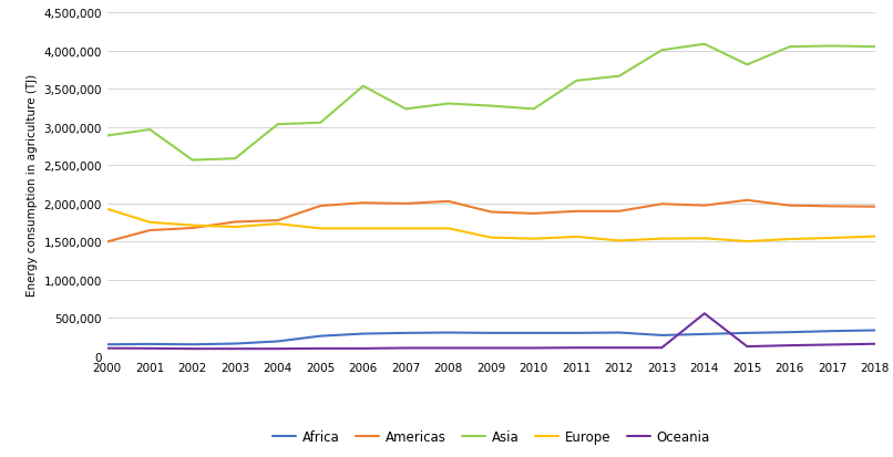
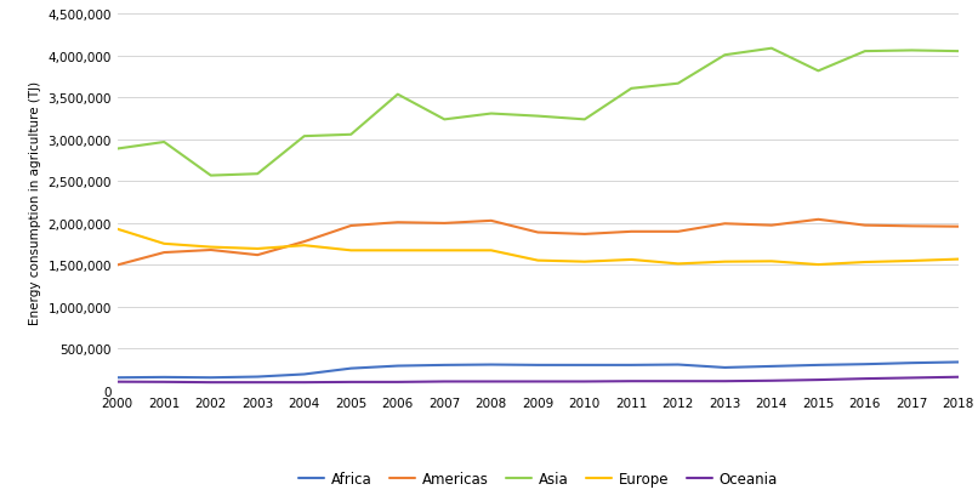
Americas/2003: 1,760,000 -> 1,620,000
Oceania/2014: 560,000 -> 120,000
